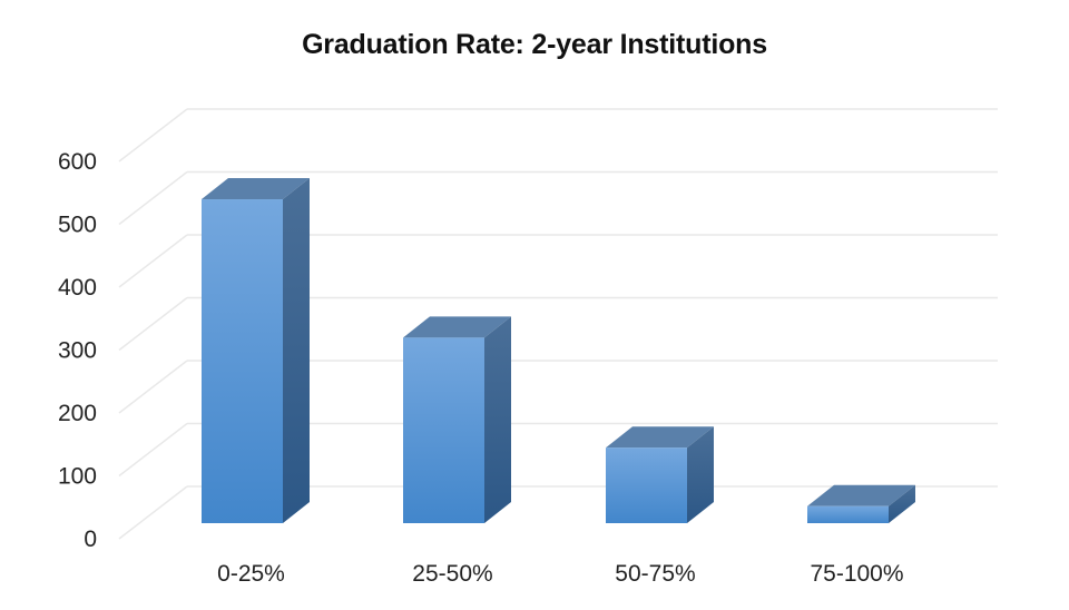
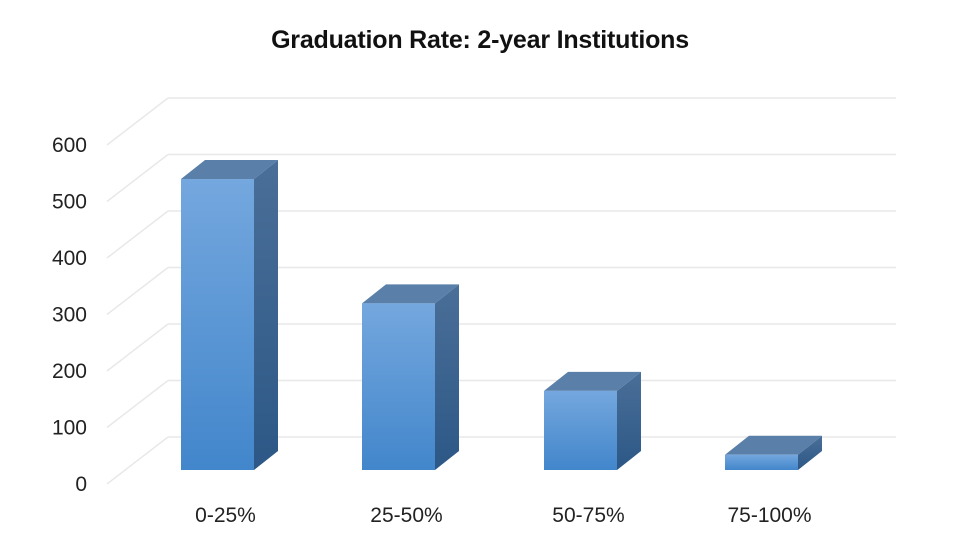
50-75%: 120 -> 140
